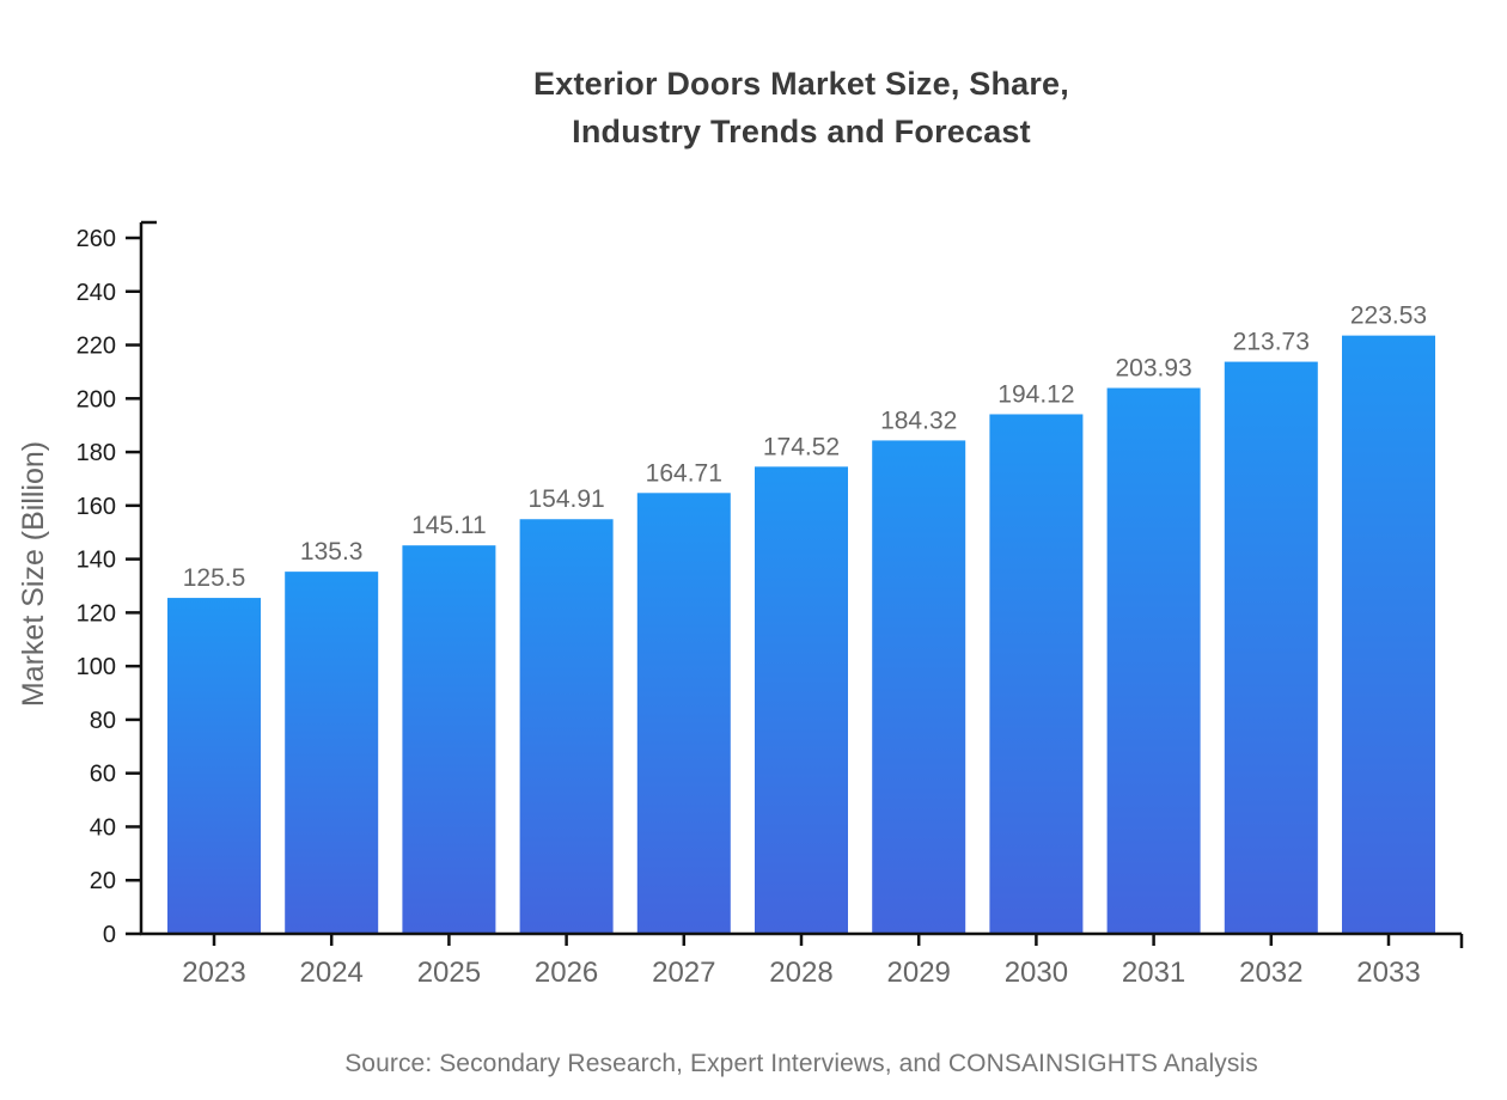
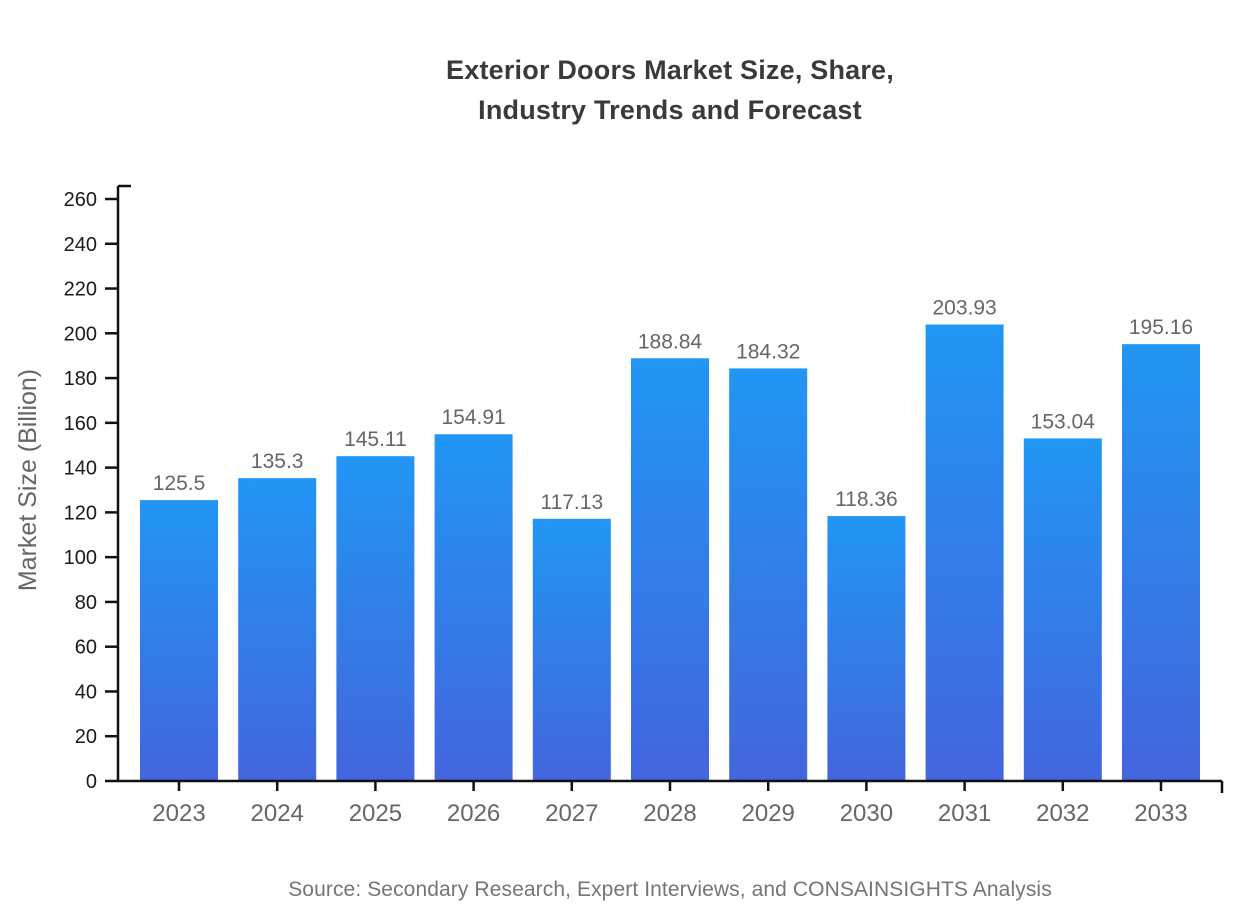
2027: 164.71 -> 117.13
2028: 174.52 -> 188.84
2030: 194.12 -> 118.36
2032: 213.73 -> 153.04
2033: 223.53 -> 195.16
